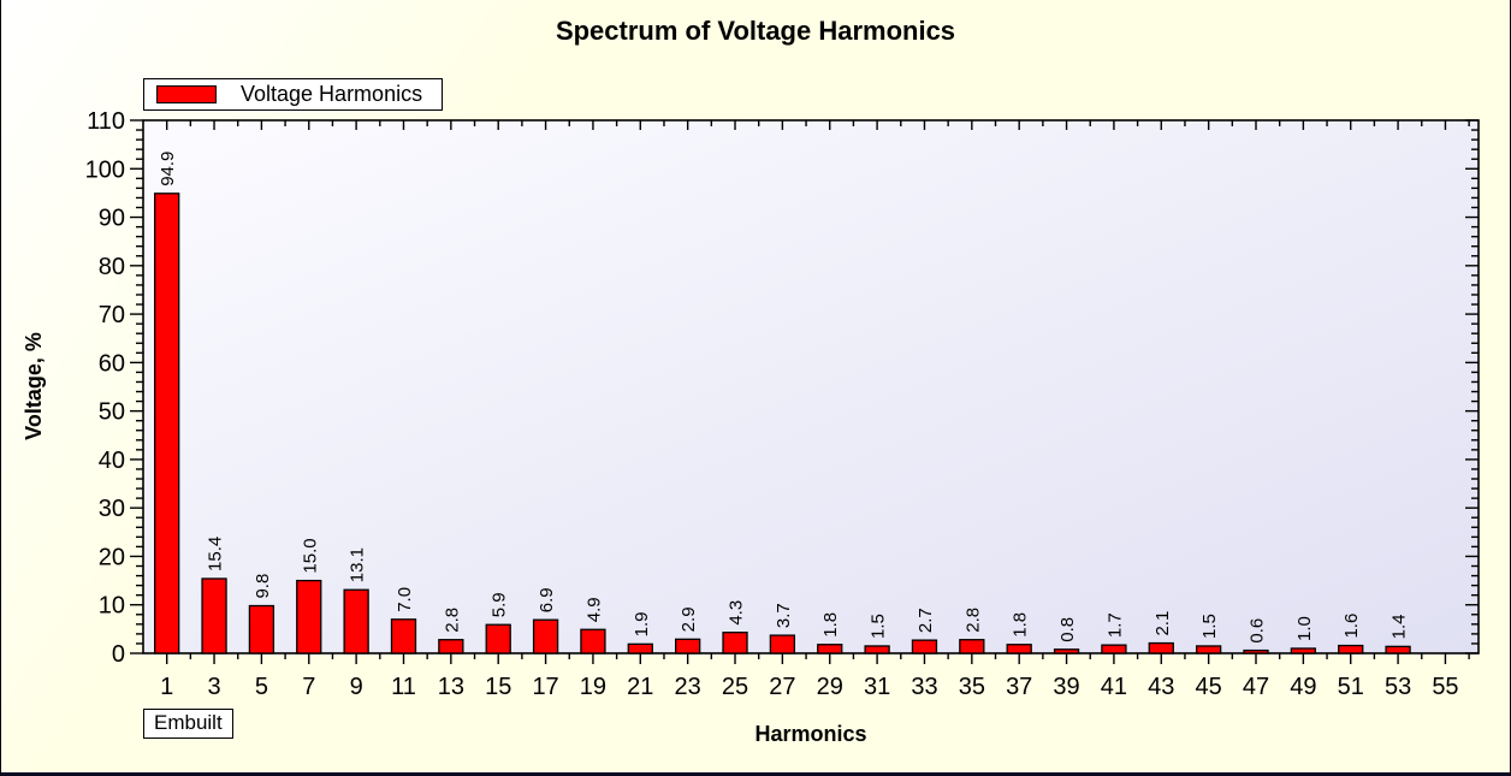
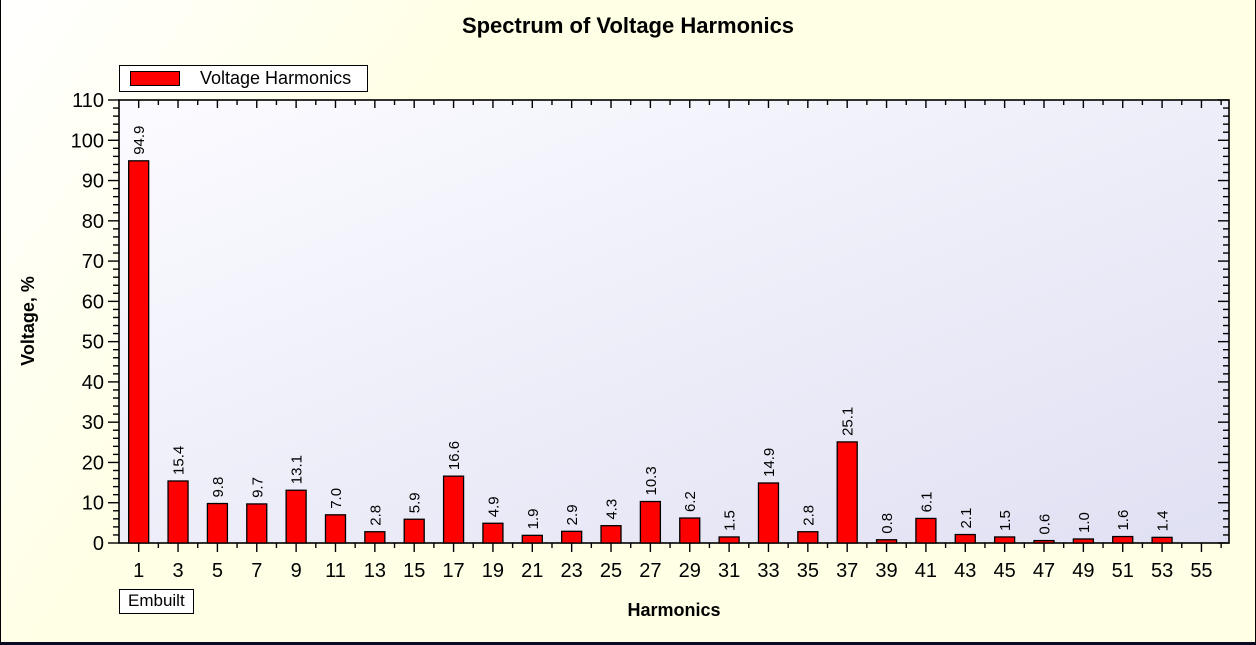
7: 15.0 -> 9.7
17: 6.9 -> 16.6
27: 3.7 -> 10.3
29: 1.8 -> 6.2
33: 2.7 -> 14.9
37: 1.8 -> 25.1
41: 1.7 -> 6.1
